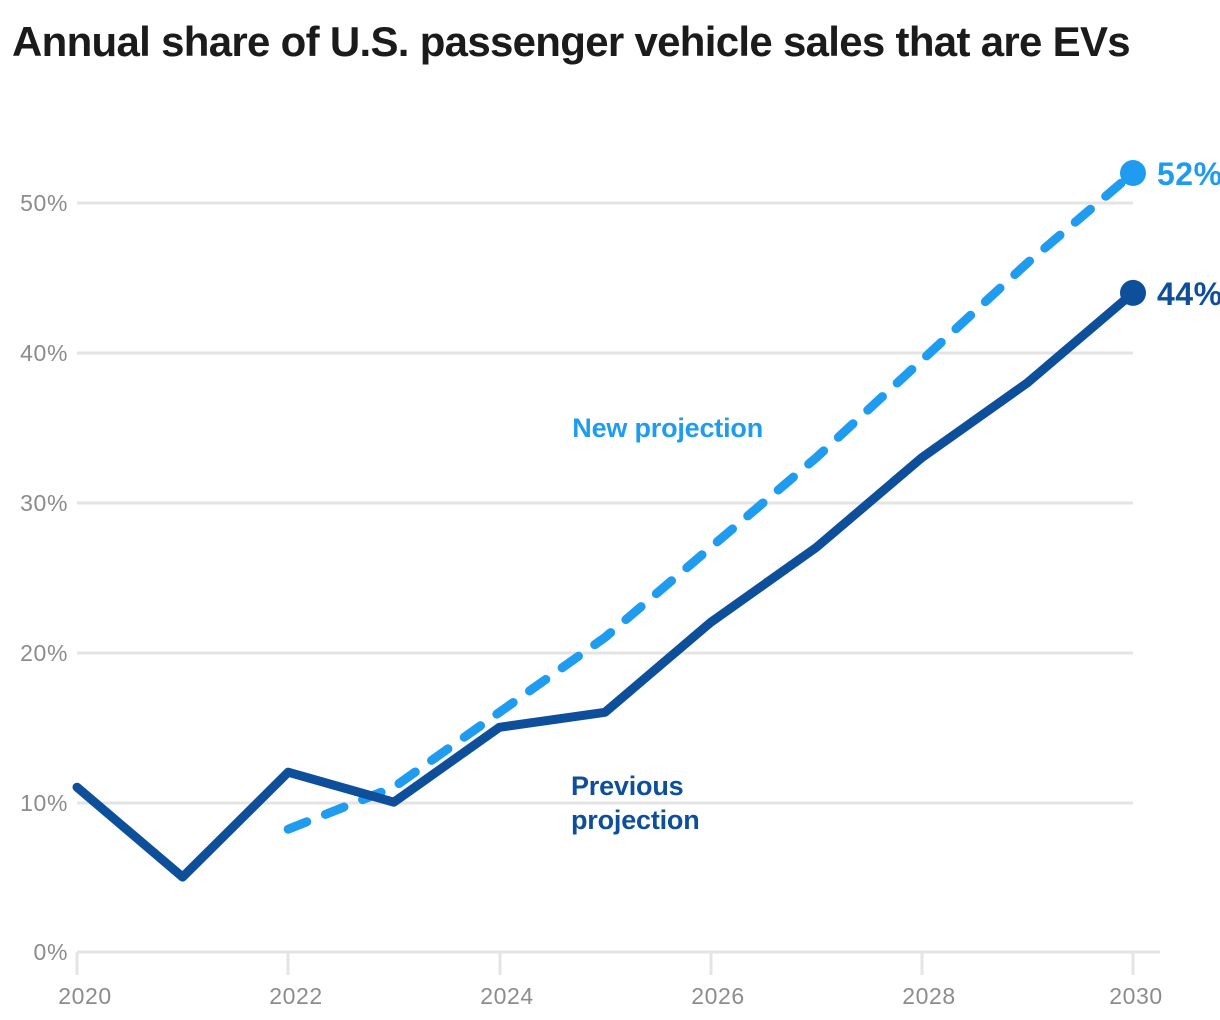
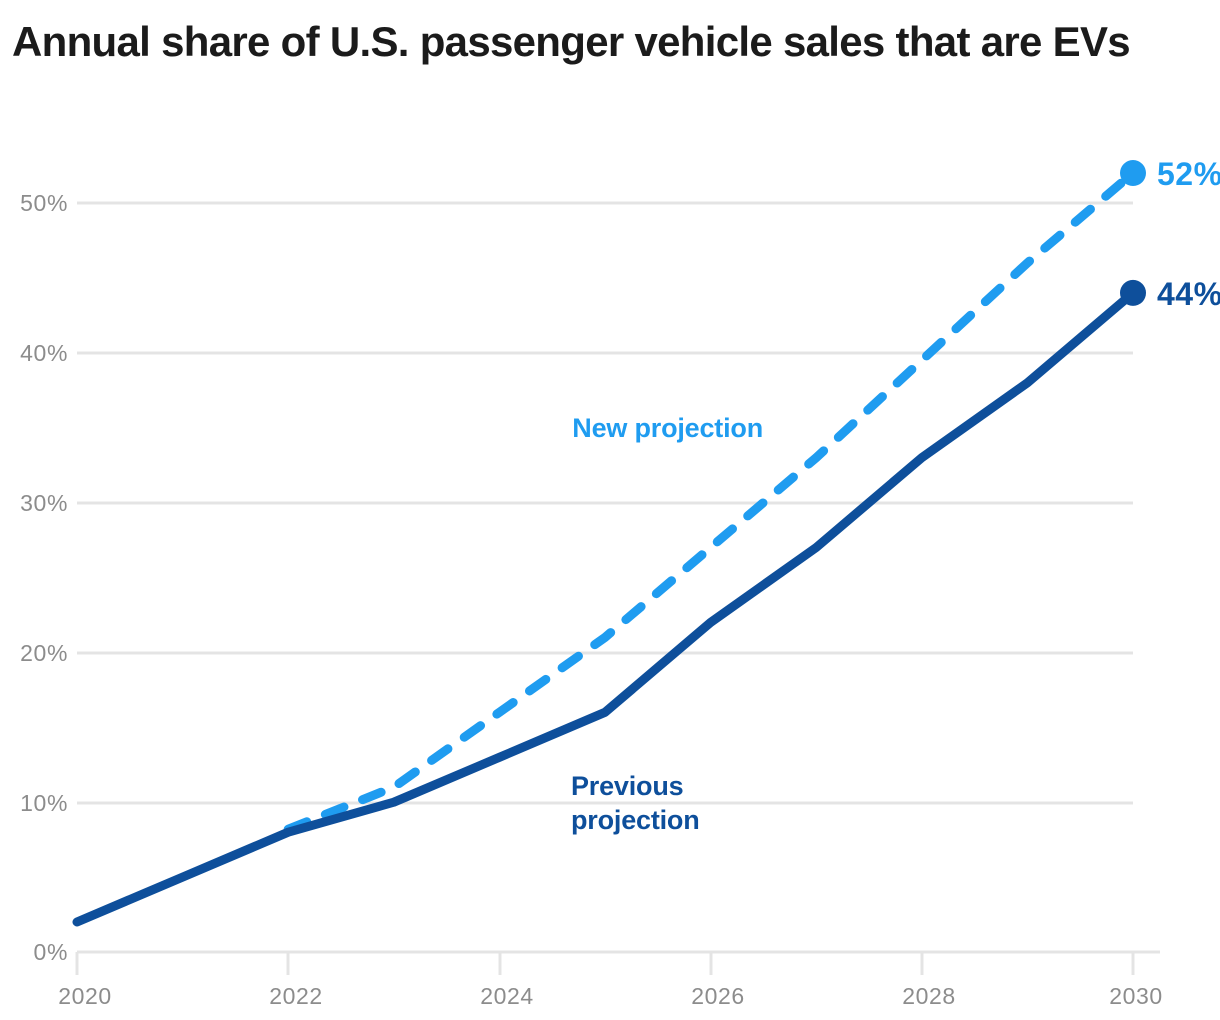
Previous projection/2020: 11% -> 2%
Previous projection/2022: 12% -> 8%
Previous projection/2024: 15% -> 13%
